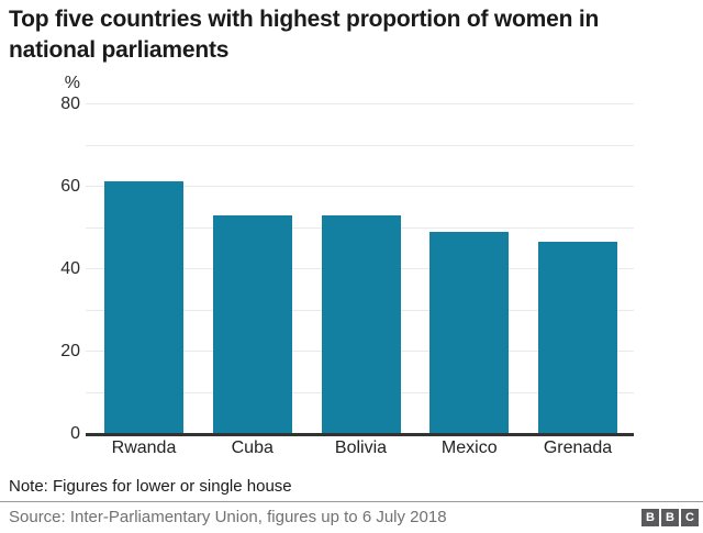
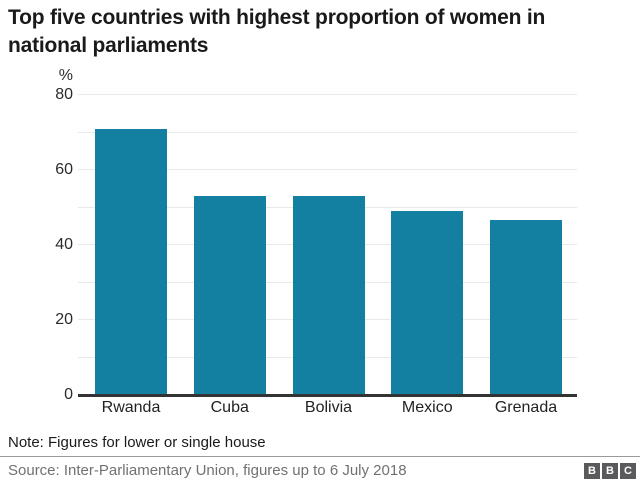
Rwanda: 61 -> 71
